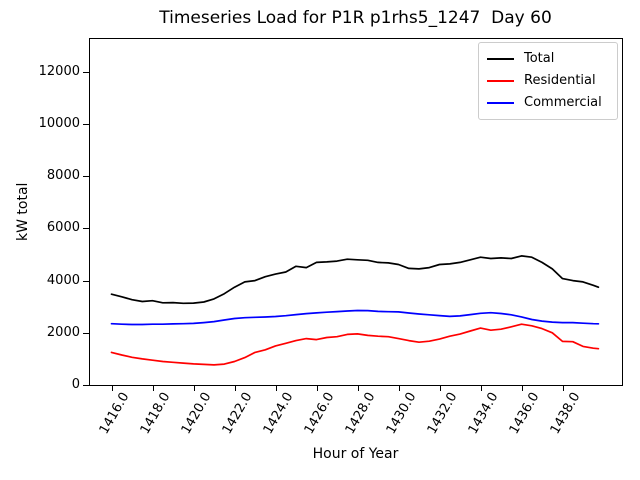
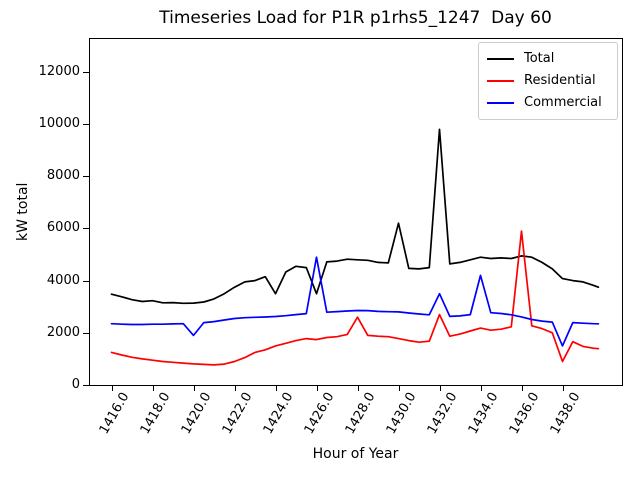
Commercial/1420.0: 2400 -> 1900
Total/1424.0: 4200 -> 3500
Total/1426.0: 4700 -> 3500
Commercial/1426.0: 2800 -> 4900
Residential/1428.0: 2000 -> 2600
Total/1430.0: 4600 -> 6200
Total/1432.0: 4600 -> 9800
Residential/1432.0: 1800 -> 2700
Commercial/1432.0: 2700 -> 3500
Commercial/1434.0: 2800 -> 4200
Residential/1436.0: 2300 -> 5900
Residential/1438.0: 1700 -> 900
Commercial/1438.0: 2400 -> 1500
